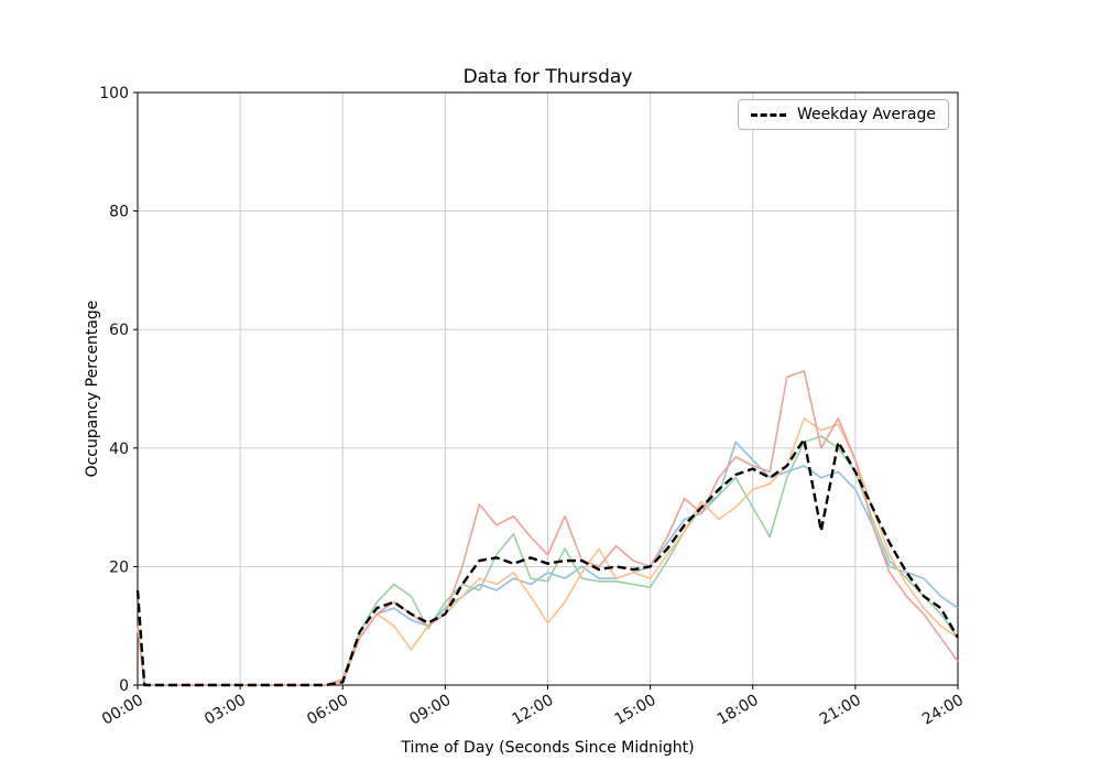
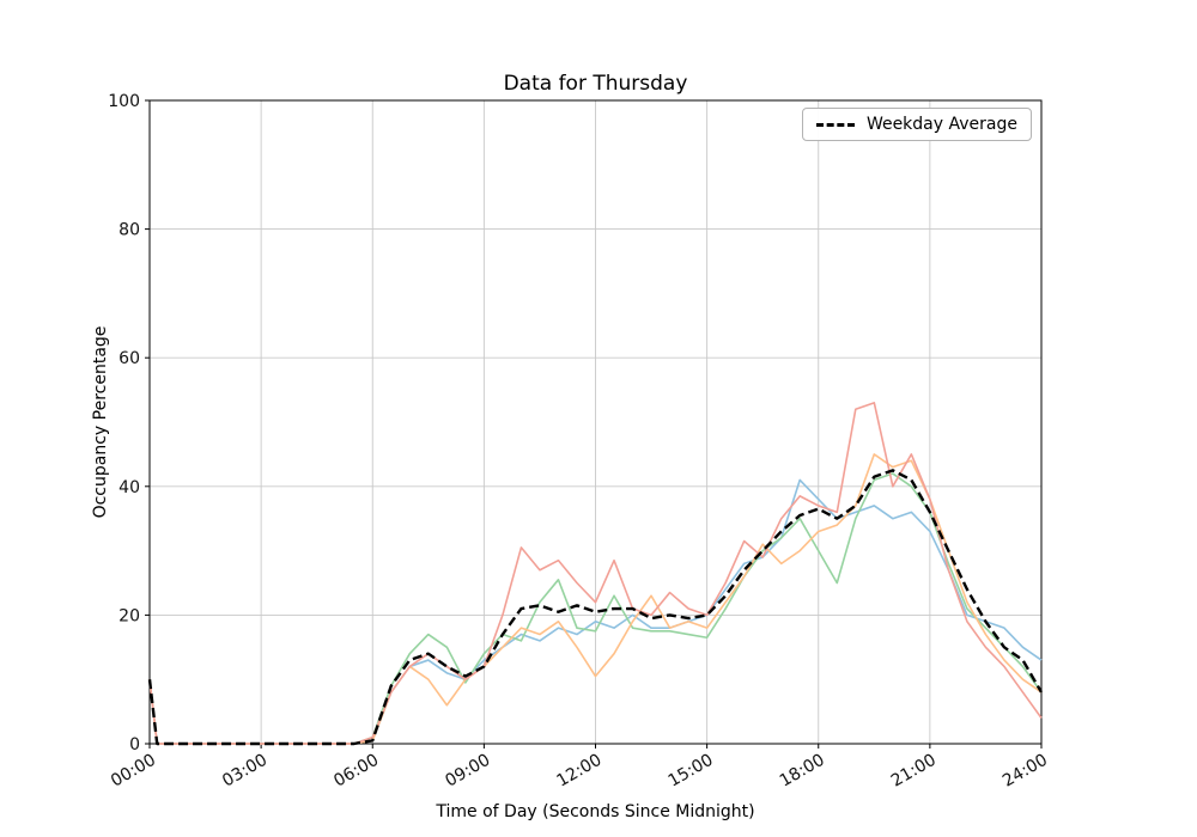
Weekday Average/0: 16 -> 10
Weekday Average/20: 26 -> 42
